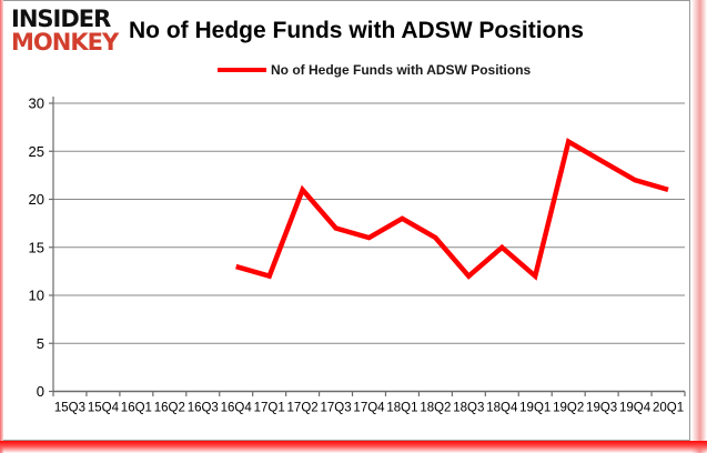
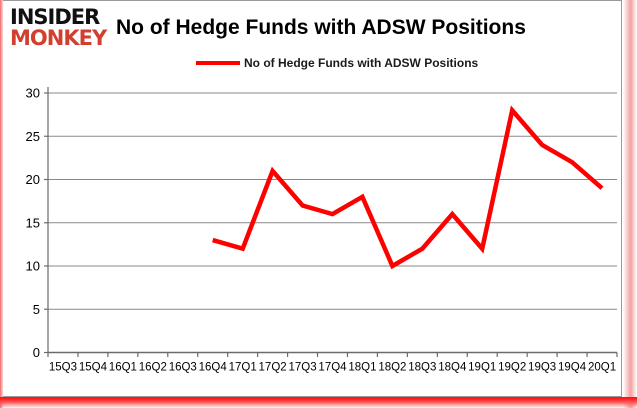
18Q2: 16 -> 10
18Q4: 15 -> 16
19Q2: 26 -> 28
20Q1: 21 -> 19
